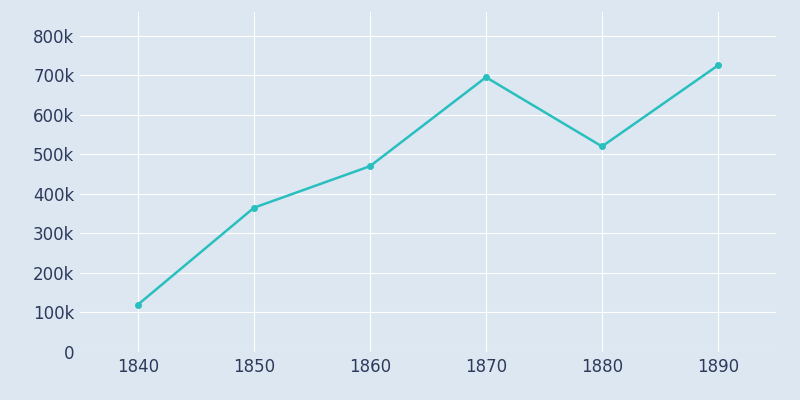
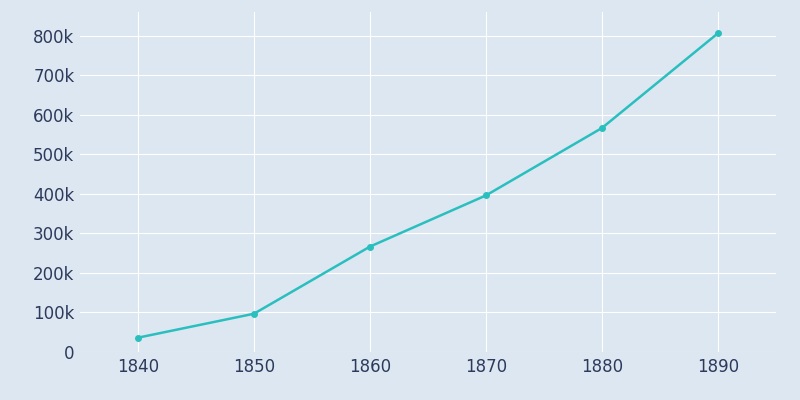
1840: 120k -> 36k
1850: 365k -> 97k
1860: 470k -> 267k
1870: 695k -> 396k
1880: 520k -> 567k
1890: 725k -> 806k
